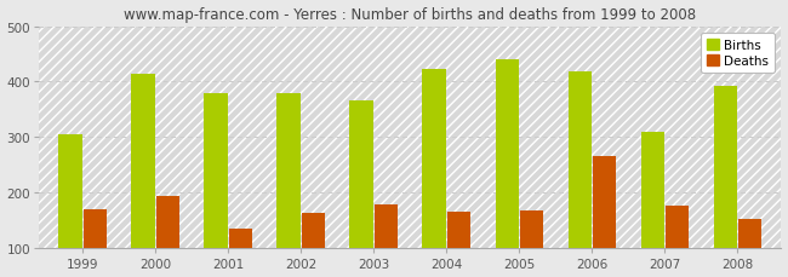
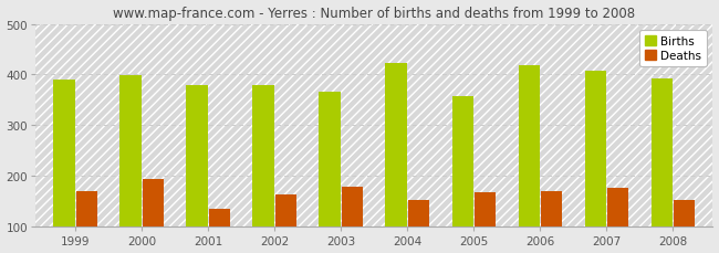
Births/1999: 305 -> 390
Births/2000: 415 -> 398
Deaths/2004: 165 -> 152
Births/2005: 440 -> 357
Deaths/2006: 265 -> 171
Births/2007: 310 -> 407
